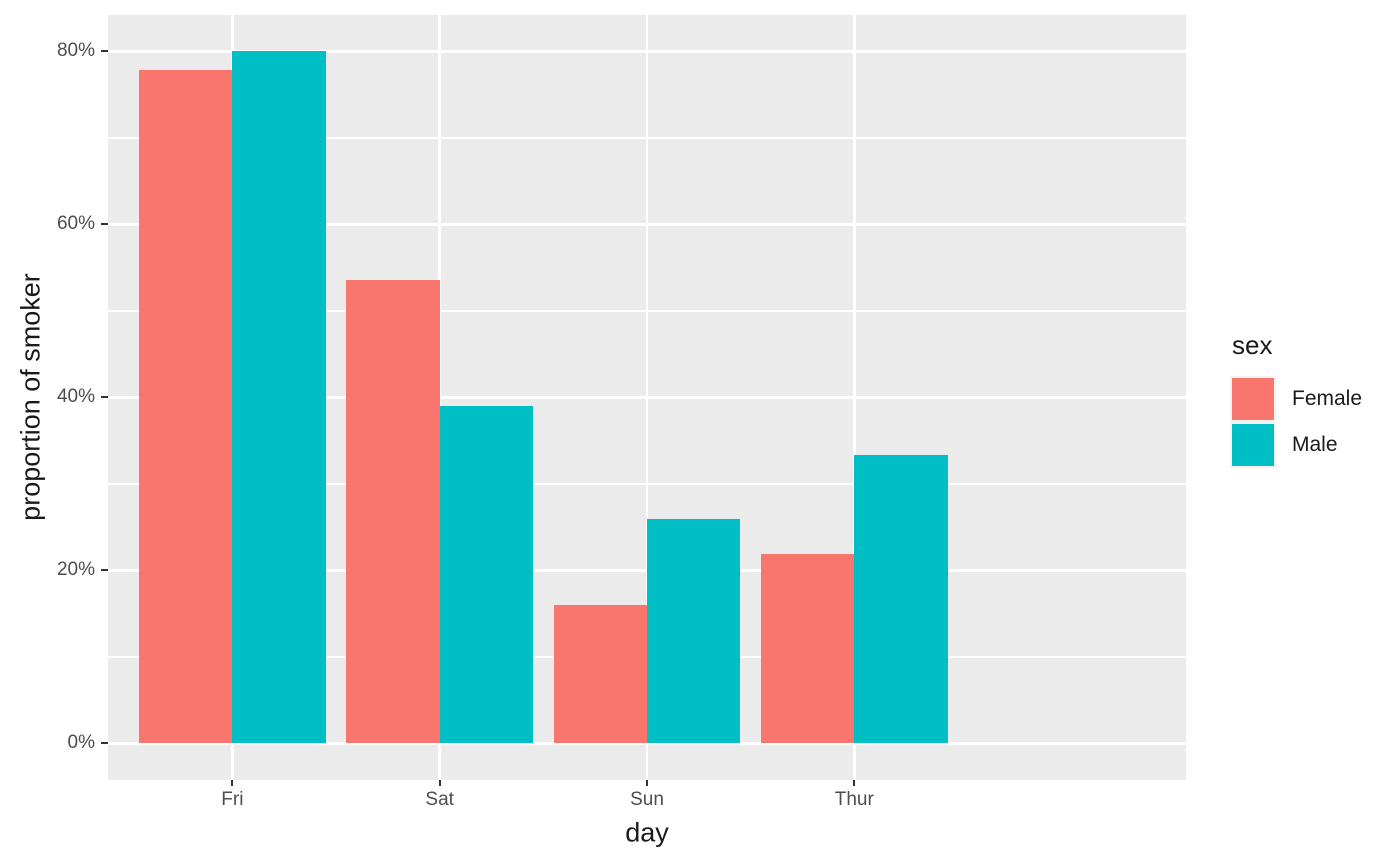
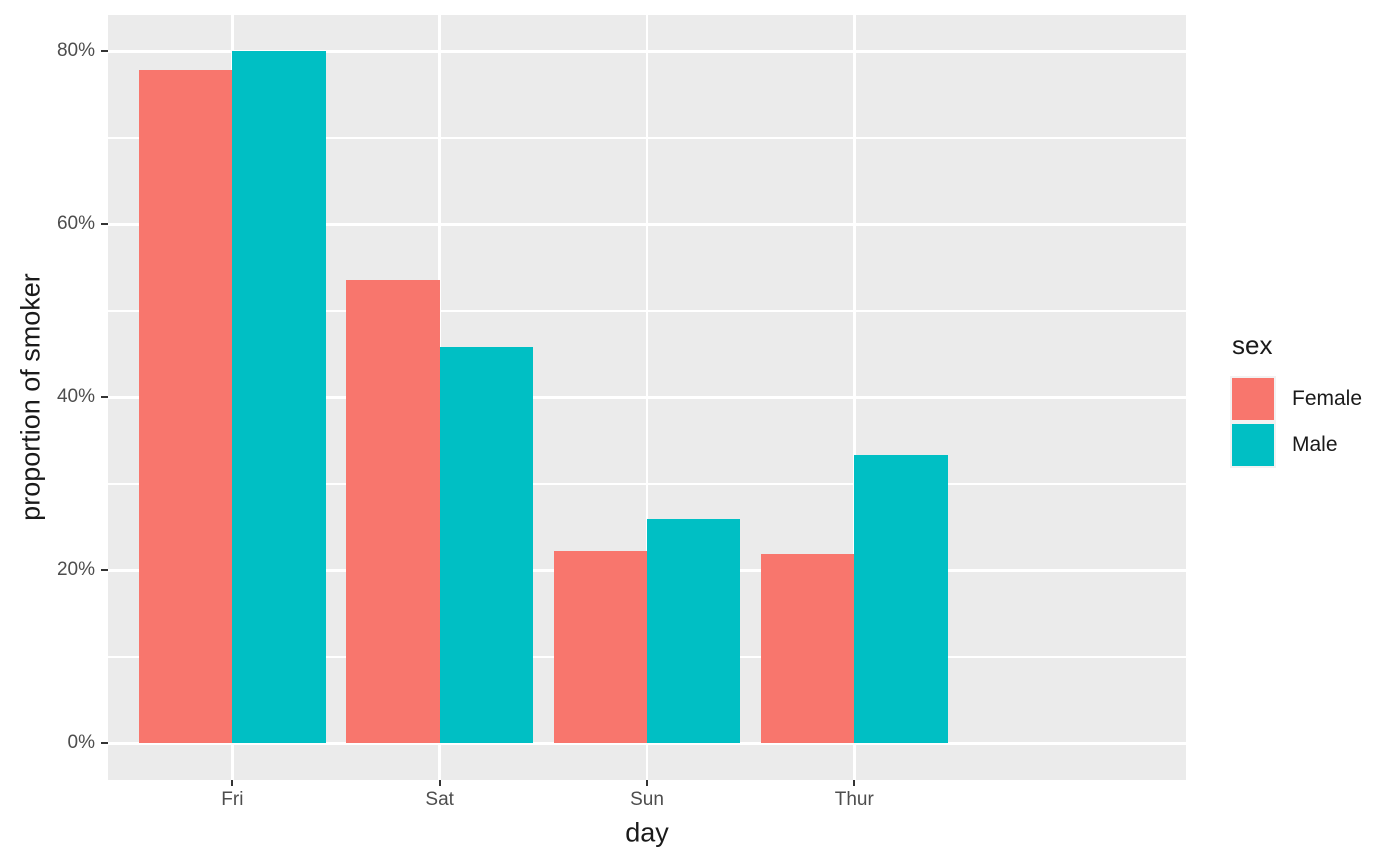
Male/Sat: 39% -> 46%
Female/Sun: 16% -> 22%
